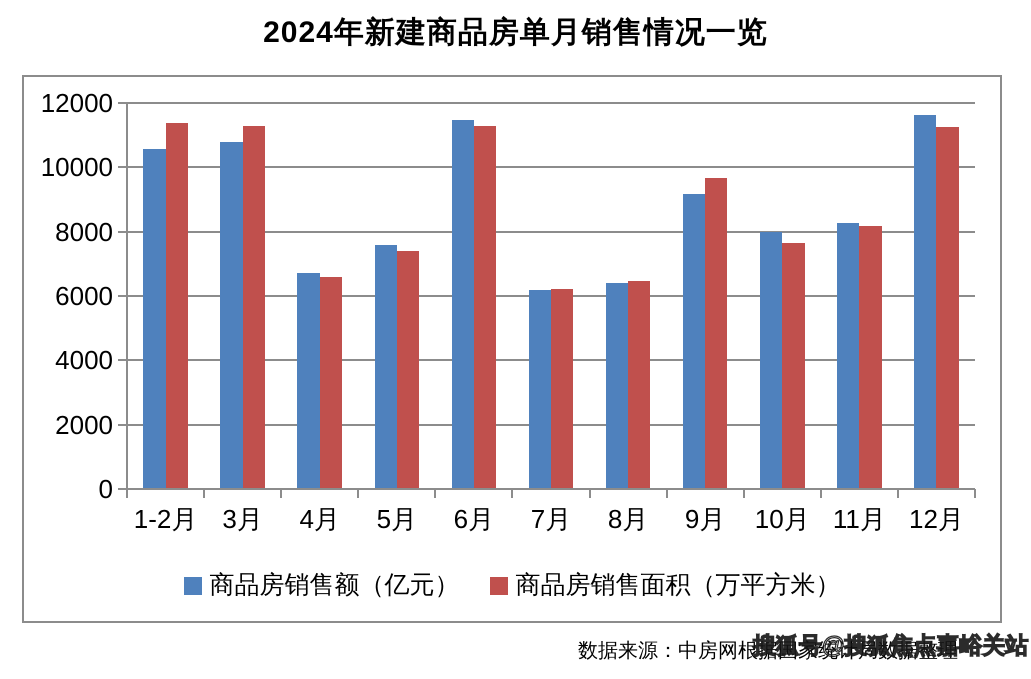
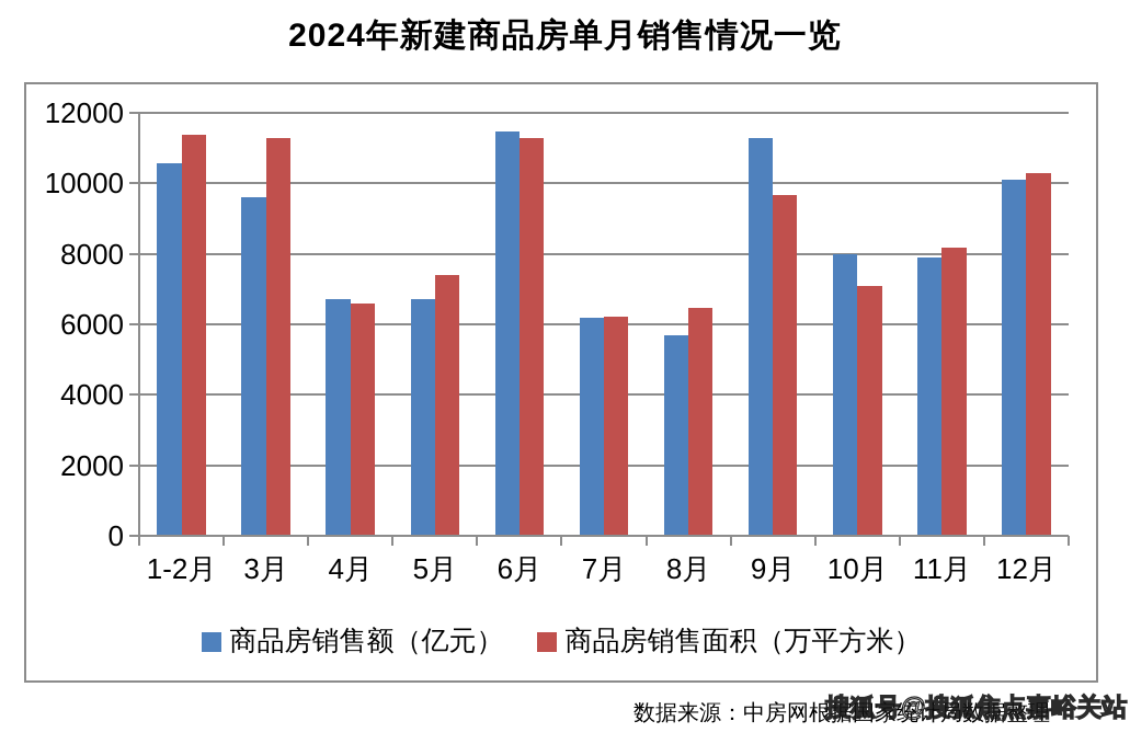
商品房销售额（亿元）/3月: 10800 -> 9600
商品房销售额（亿元）/5月: 7600 -> 6700
商品房销售额（亿元）/8月: 6400 -> 5700
商品房销售额（亿元）/9月: 9200 -> 11300
商品房销售面积（万平方米）/10月: 7600 -> 7100
商品房销售额（亿元）/11月: 8300 -> 7900
商品房销售额（亿元）/12月: 11600 -> 10100
商品房销售面积（万平方米）/12月: 11300 -> 10300
